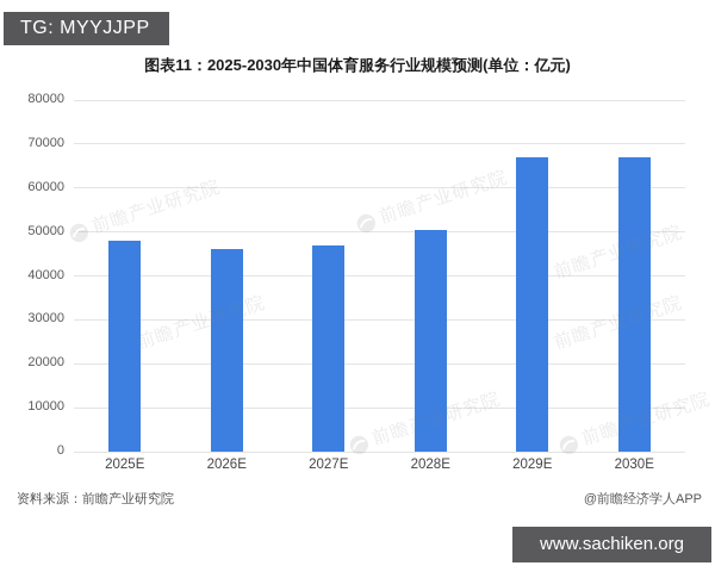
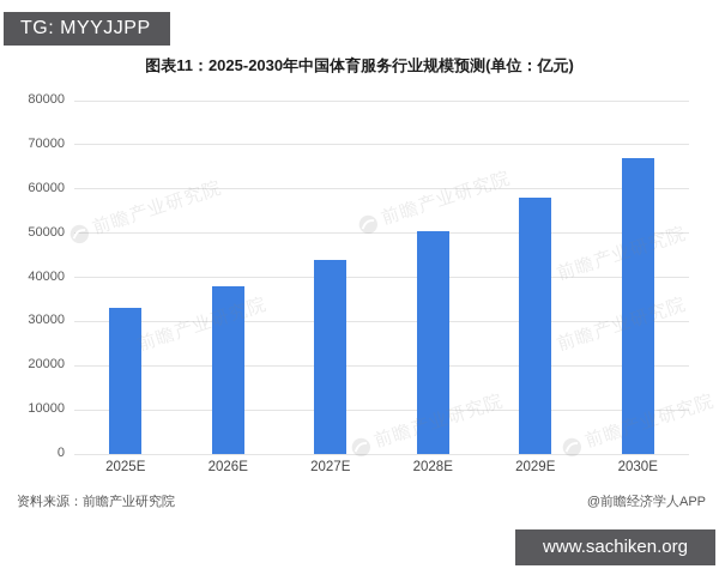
2025E: 48000 -> 33000
2026E: 46000 -> 38000
2027E: 47000 -> 44000
2029E: 67000 -> 58000
